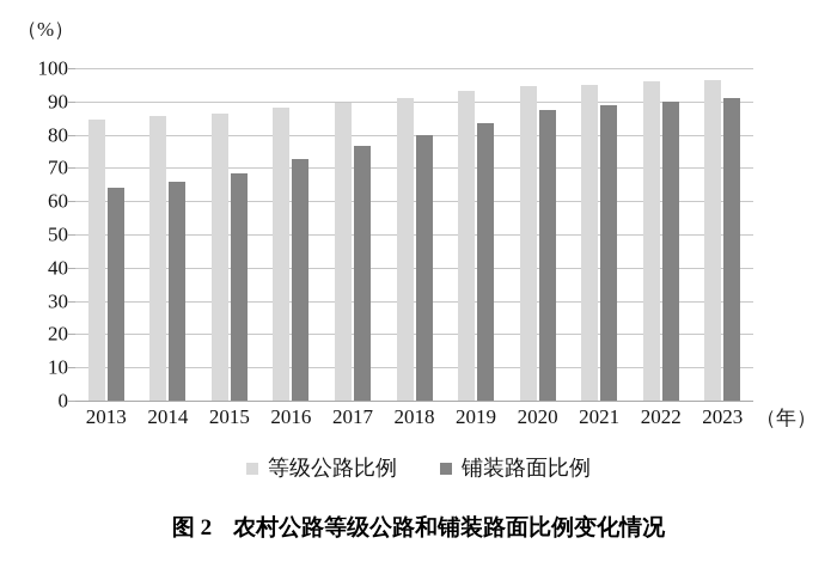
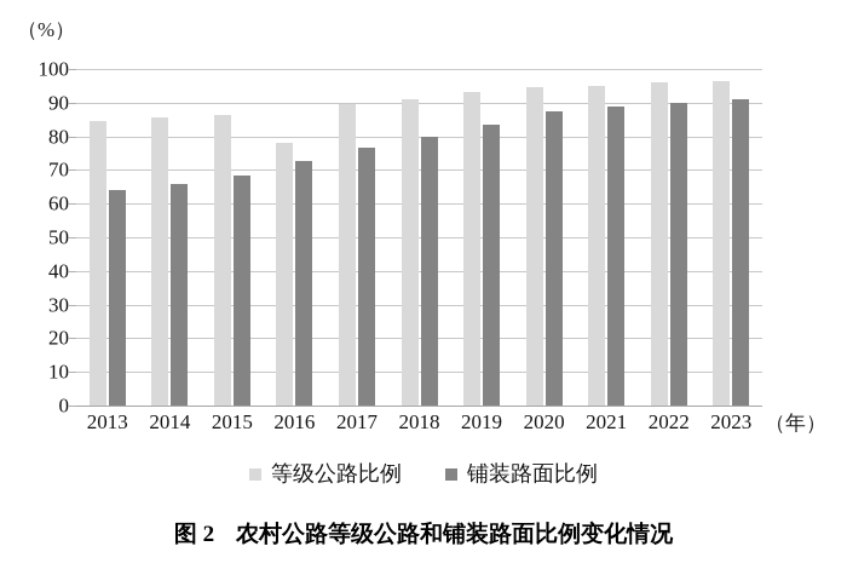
等级公路比例/2016: 88 -> 78
